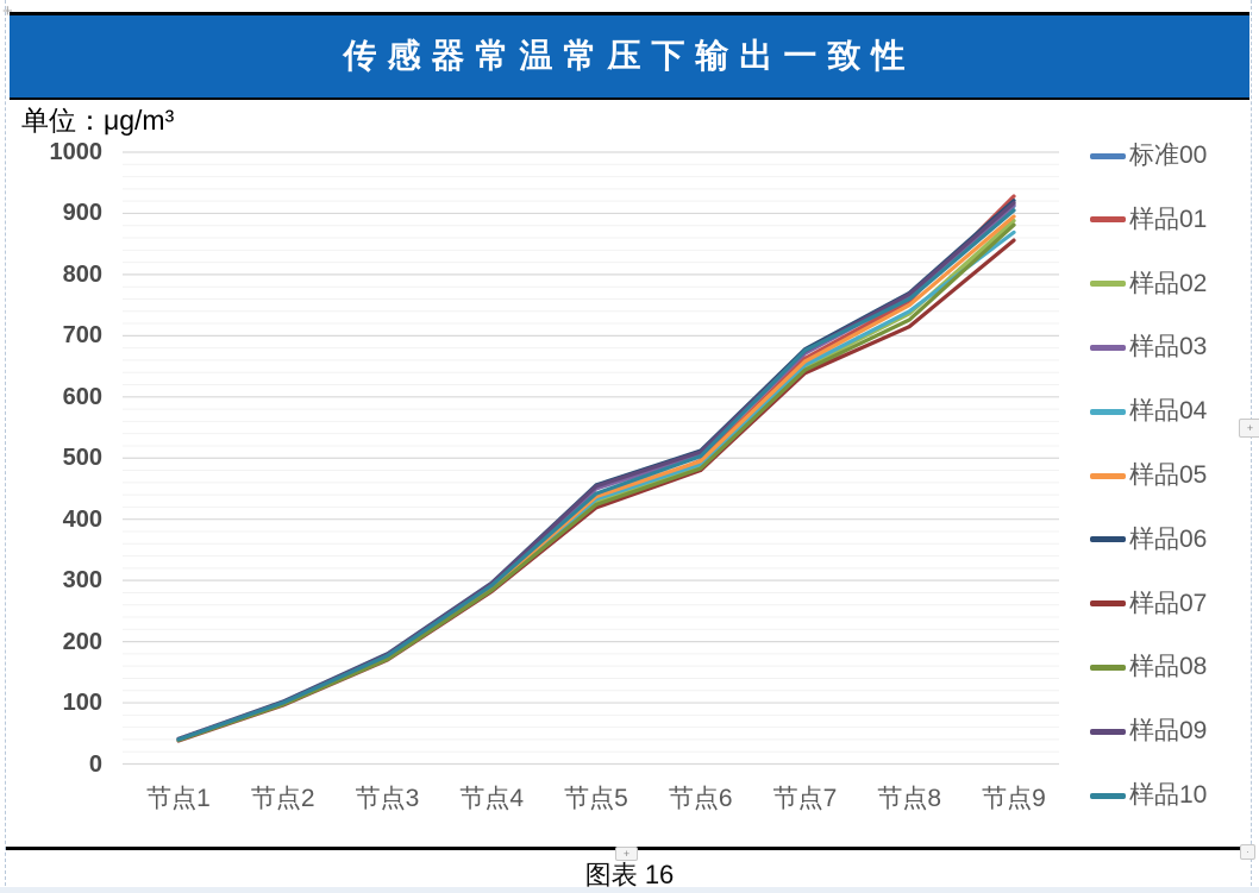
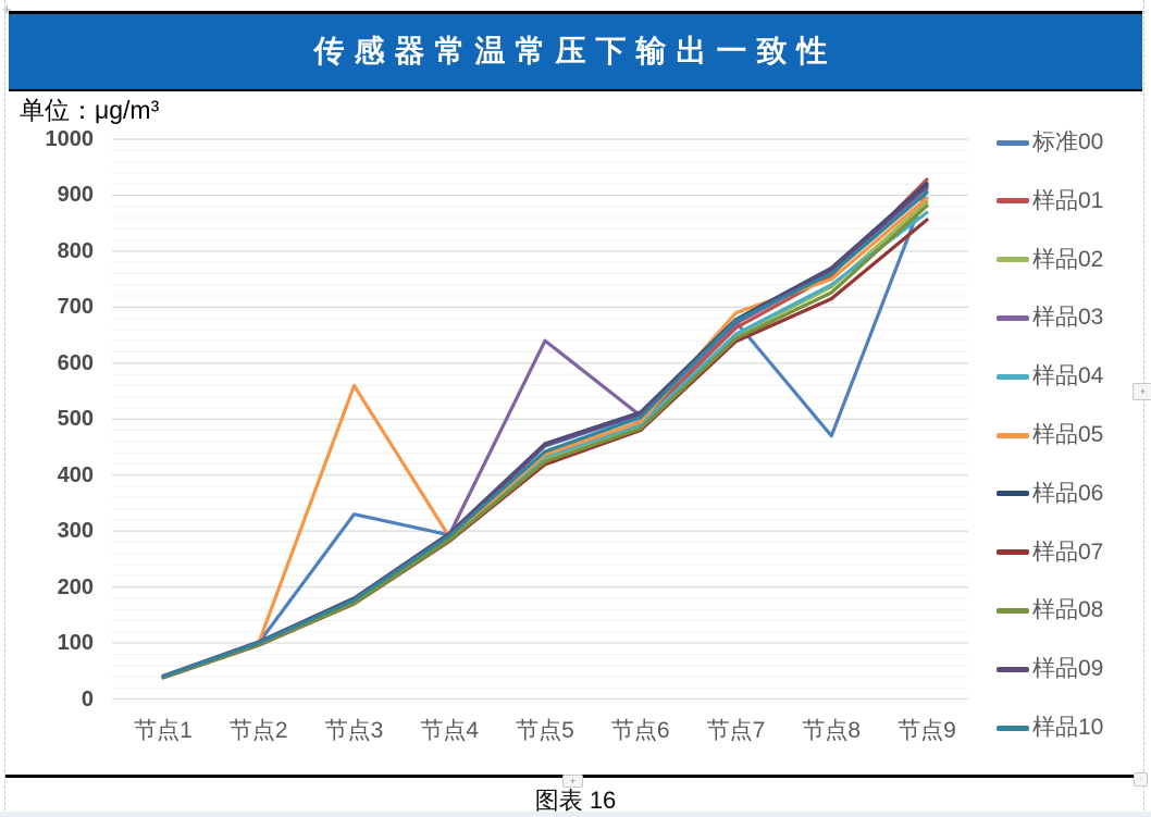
标准00/节点3: 180 -> 330
样品05/节点3: 180 -> 560
样品03/节点5: 450 -> 640
样品05/节点7: 660 -> 690
标准00/节点8: 770 -> 470
